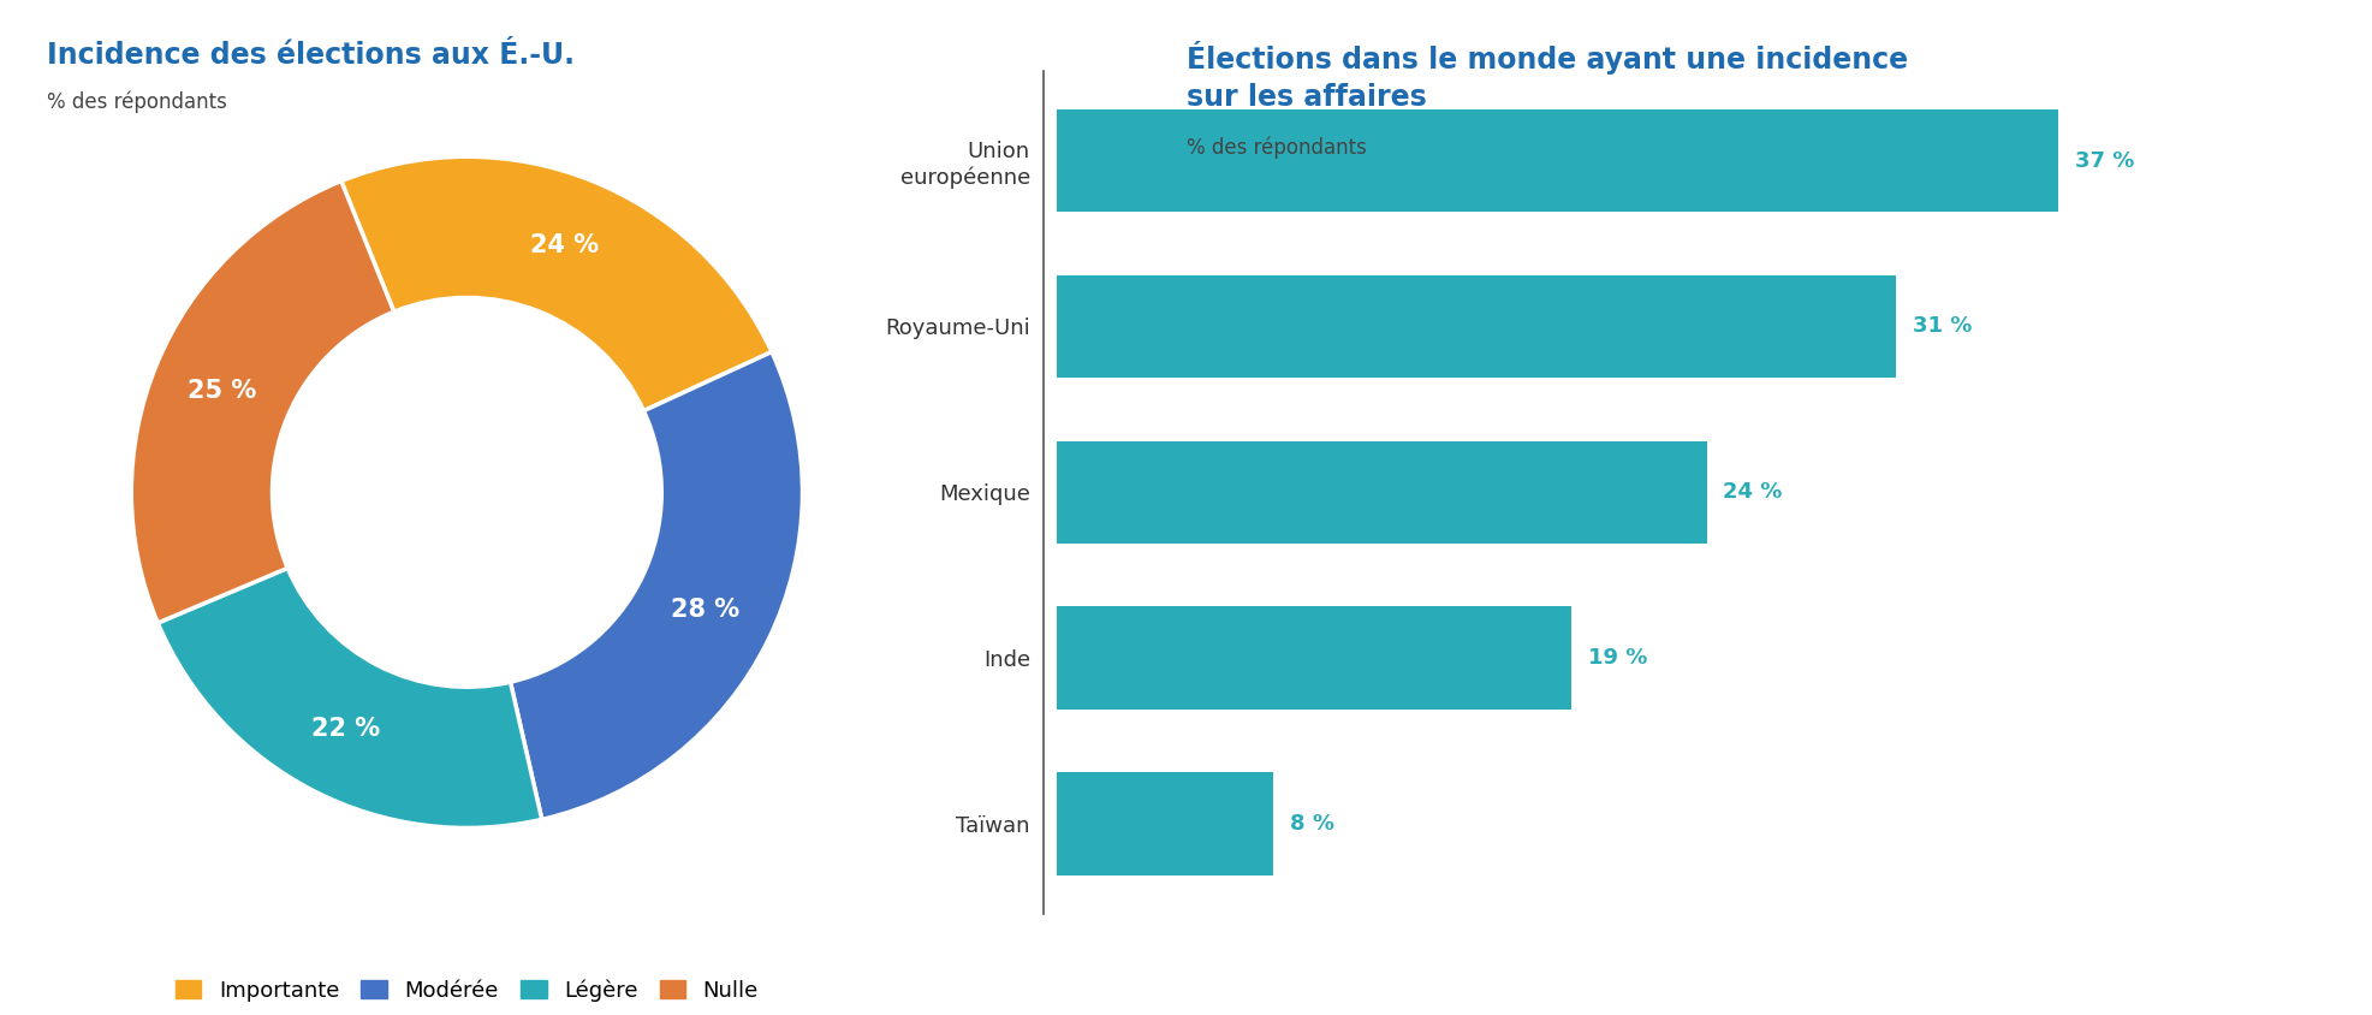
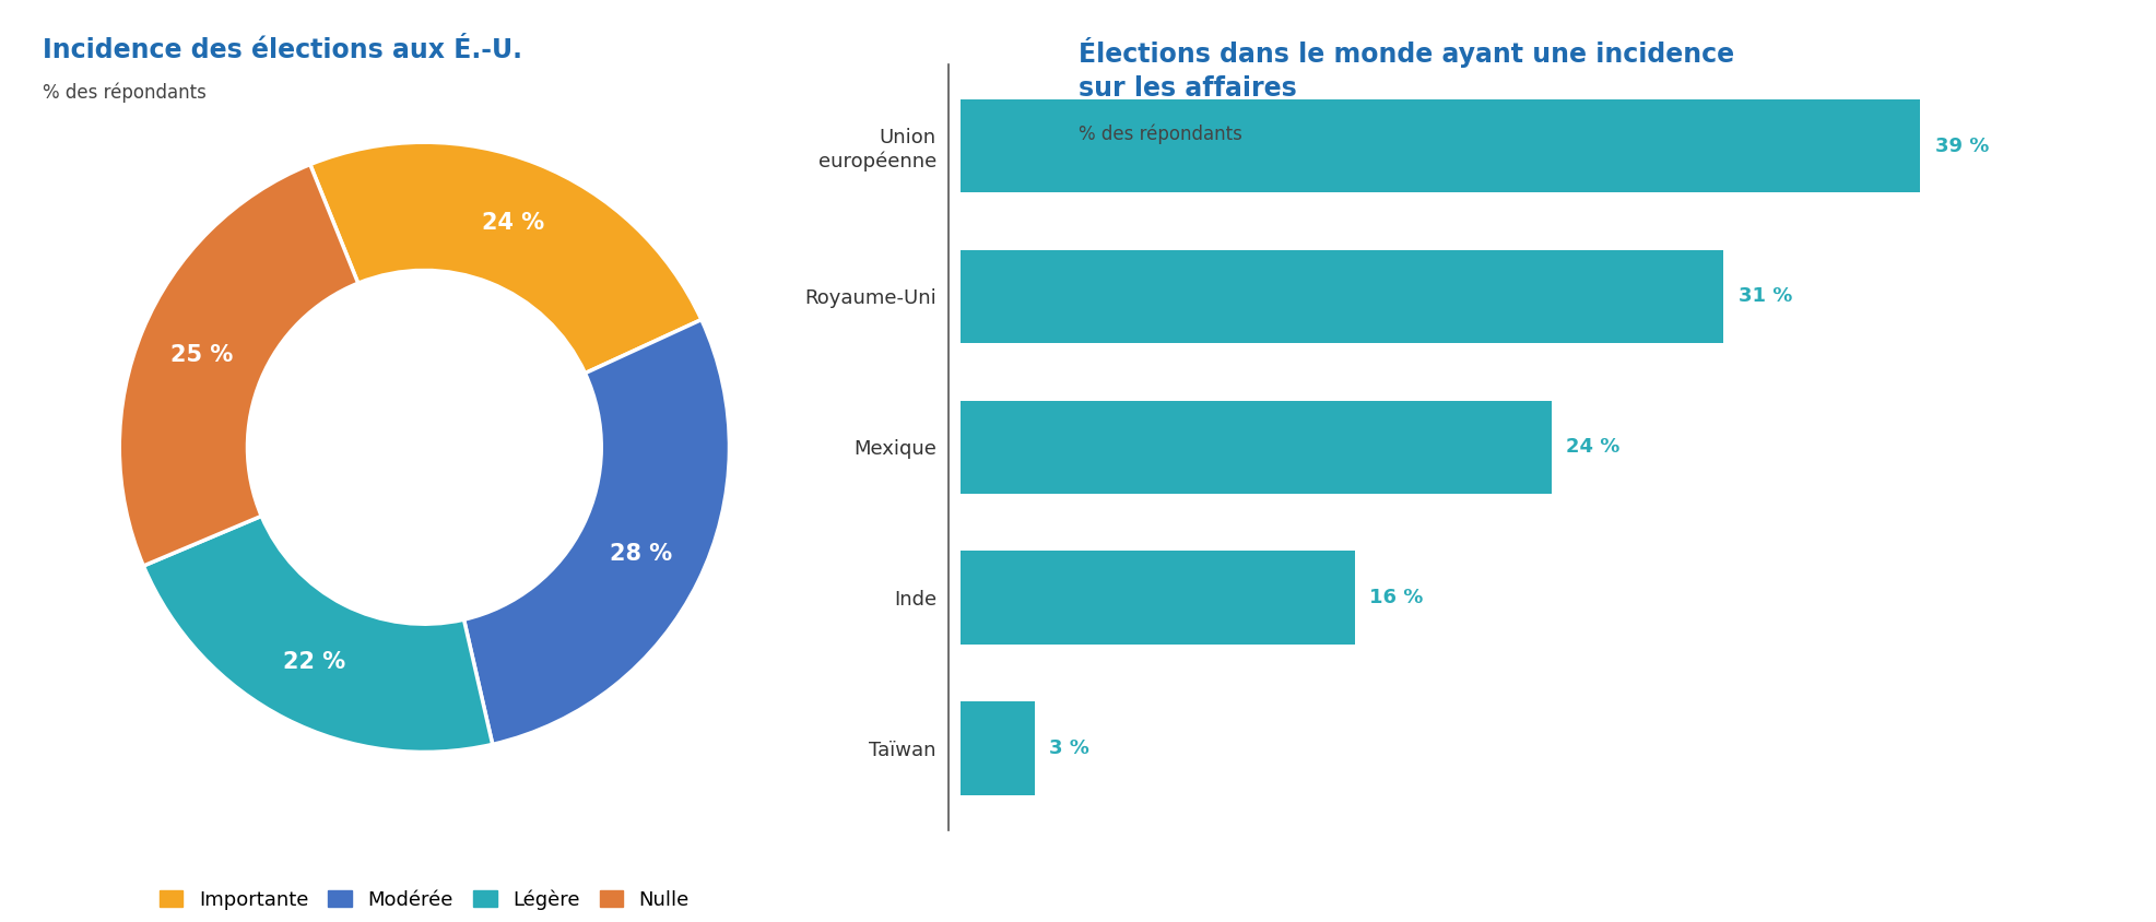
Union européenne: 37 -> 39
Inde: 19 -> 16
Taïwan: 8 -> 3
